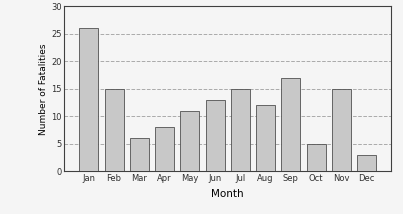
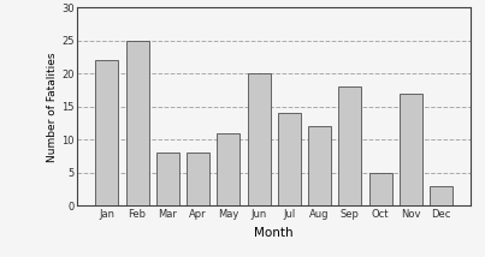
Jan: 26 -> 22
Feb: 15 -> 25
Mar: 6 -> 8
Jun: 13 -> 20
Jul: 15 -> 14
Sep: 17 -> 18
Nov: 15 -> 17
